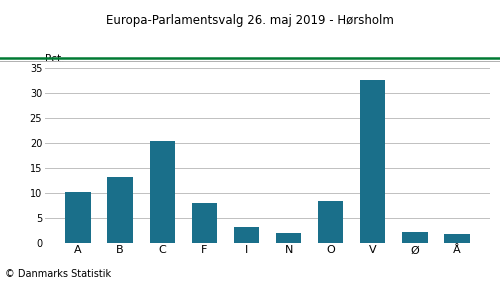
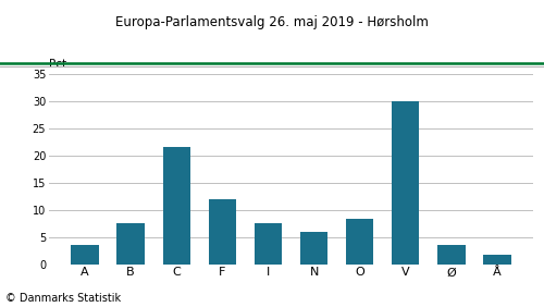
A: 10.2 -> 3.5
B: 13.1 -> 7.5
C: 20.3 -> 21.5
F: 7.9 -> 12.0
I: 3.1 -> 7.5
N: 1.9 -> 6.0
V: 32.6 -> 30.0
Ø: 2.1 -> 3.5
